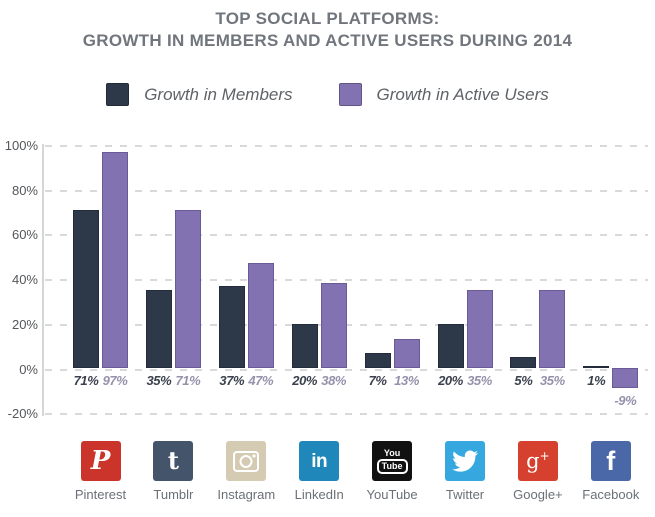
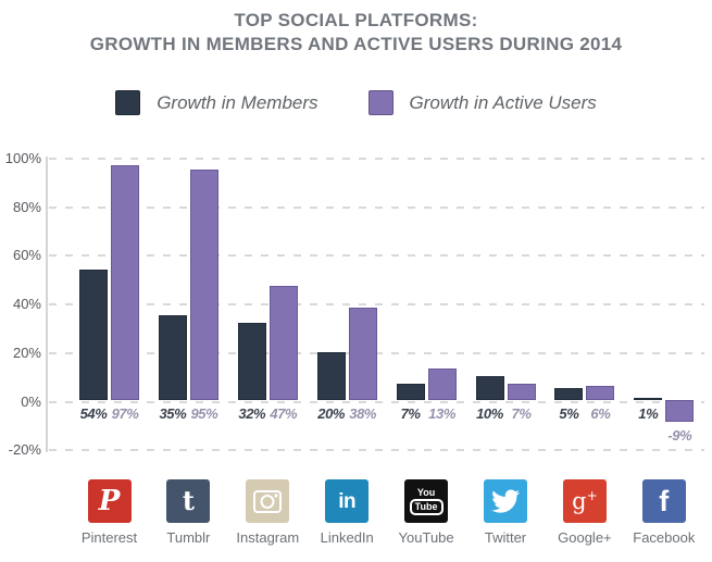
Growth in Members/Pinterest: 71% -> 54%
Growth in Active Users/Tumblr: 71% -> 95%
Growth in Members/Instagram: 37% -> 32%
Growth in Members/Twitter: 20% -> 10%
Growth in Active Users/Twitter: 35% -> 7%
Growth in Active Users/Google+: 35% -> 6%
